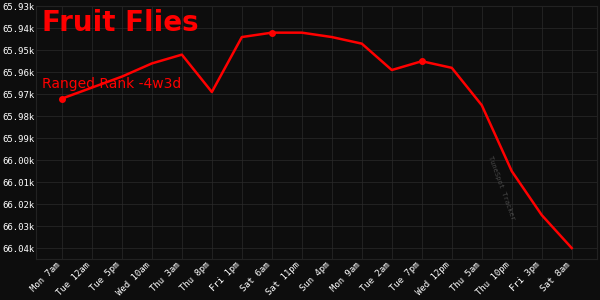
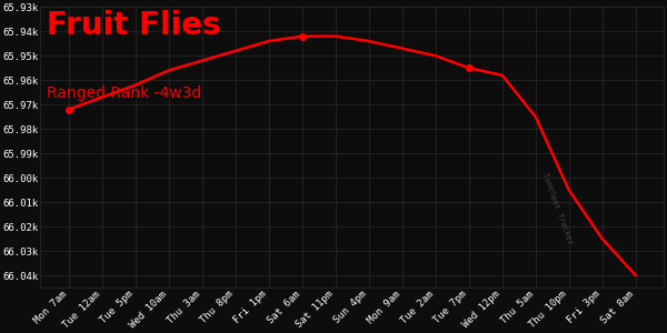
Thu 8pm: 65.969k -> 65.948k
Tue 2am: 65.959k -> 65.950k
